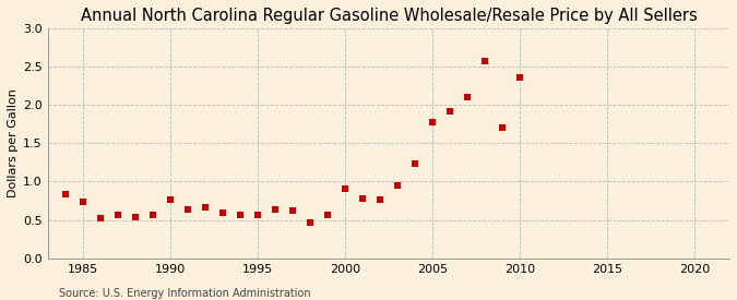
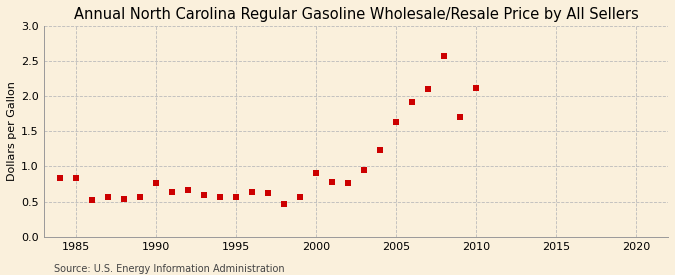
1985: 0.74 -> 0.84
2005: 1.78 -> 1.63
2010: 2.36 -> 2.12
